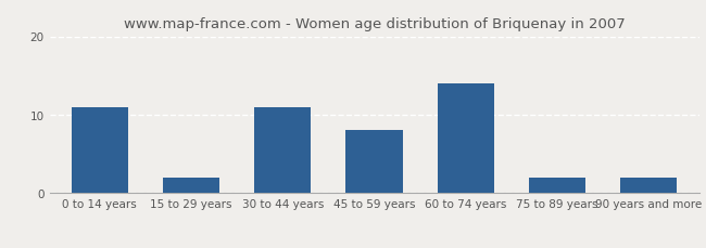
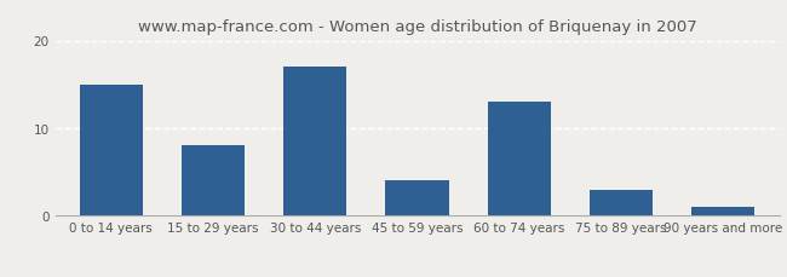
0 to 14 years: 11 -> 15
15 to 29 years: 2 -> 8
30 to 44 years: 11 -> 17
45 to 59 years: 8 -> 4
60 to 74 years: 14 -> 13
75 to 89 years: 2 -> 3
90 years and more: 2 -> 1
